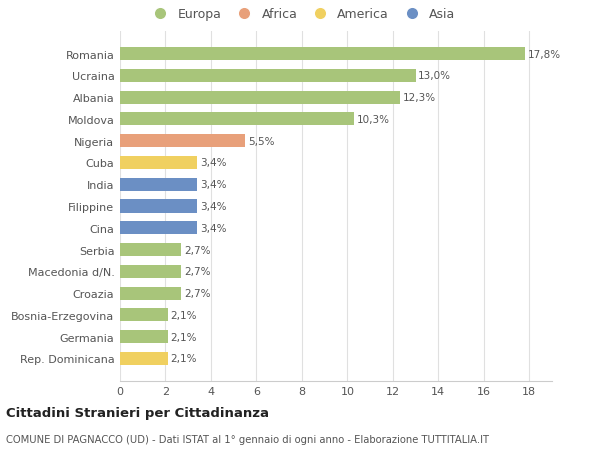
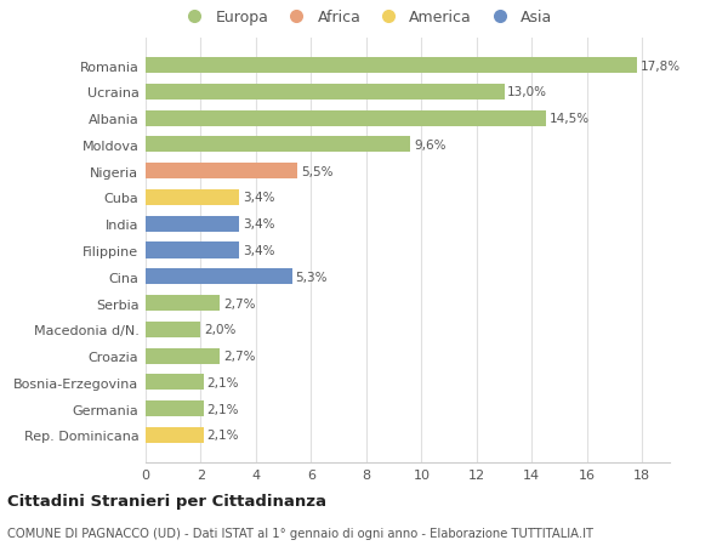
Albania: 12,3% -> 14,5%
Moldova: 10,3% -> 9,6%
Cina: 3,4% -> 5,3%
Macedonia d/N.: 2,7% -> 2,0%
